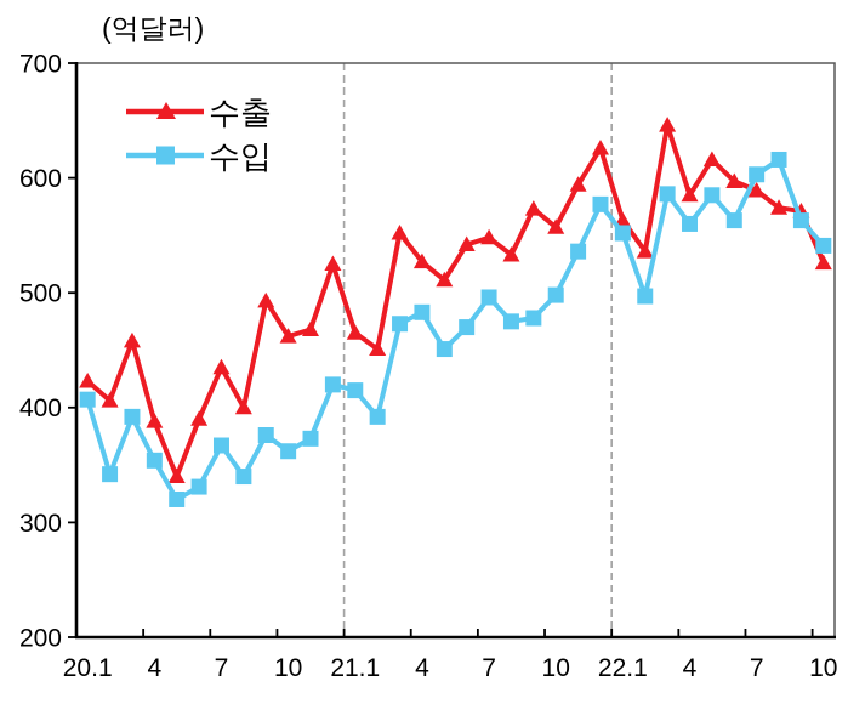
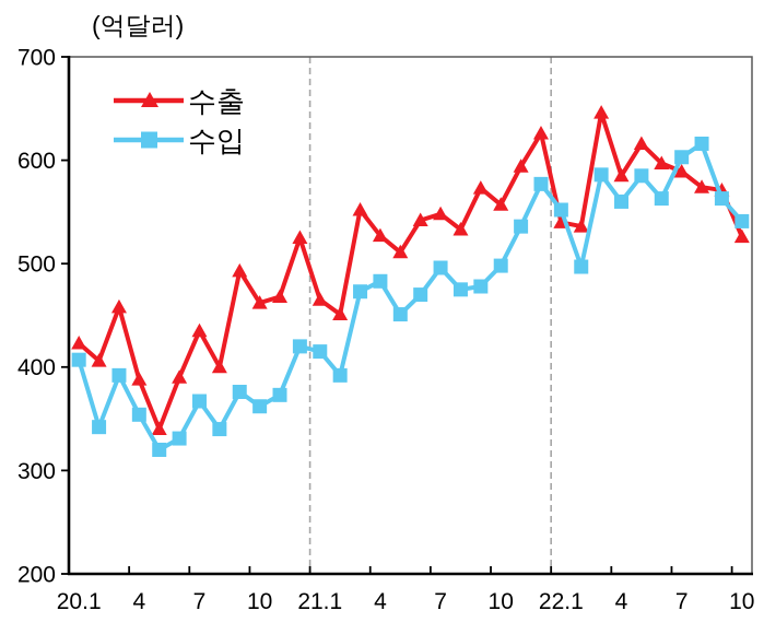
수출/22.1: 560 -> 540
